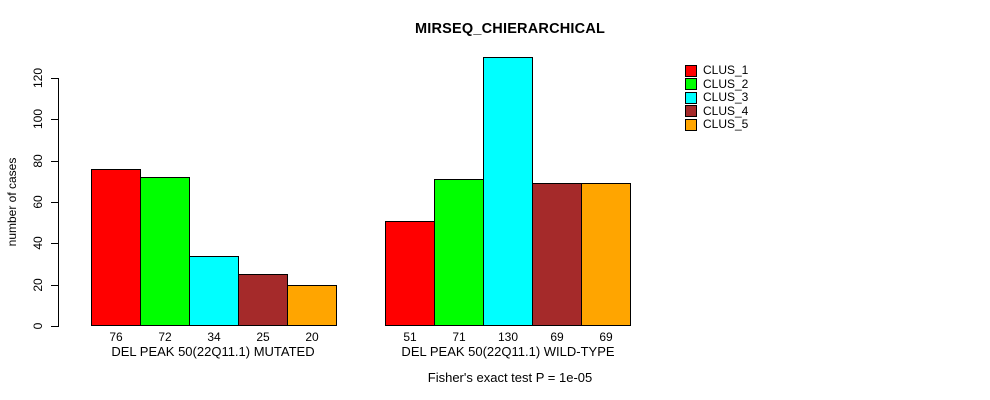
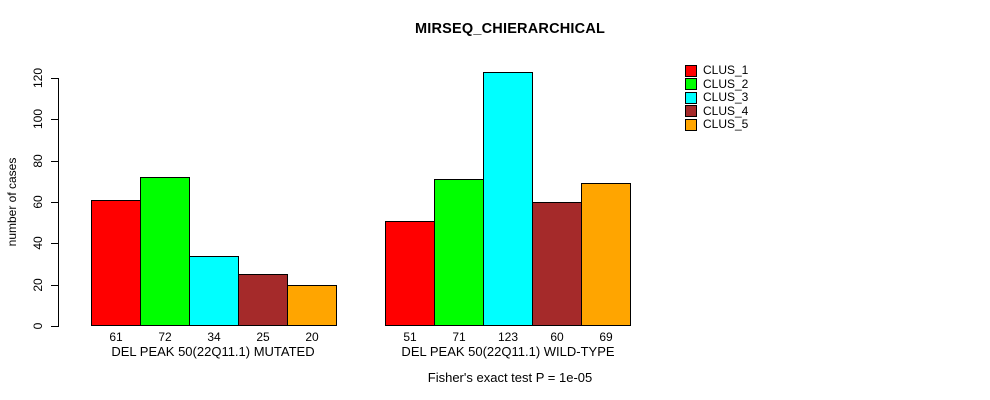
CLUS_1/DEL PEAK 50(22Q11.1) MUTATED: 76 -> 61
CLUS_3/DEL PEAK 50(22Q11.1) WILD-TYPE: 130 -> 123
CLUS_4/DEL PEAK 50(22Q11.1) WILD-TYPE: 69 -> 60
